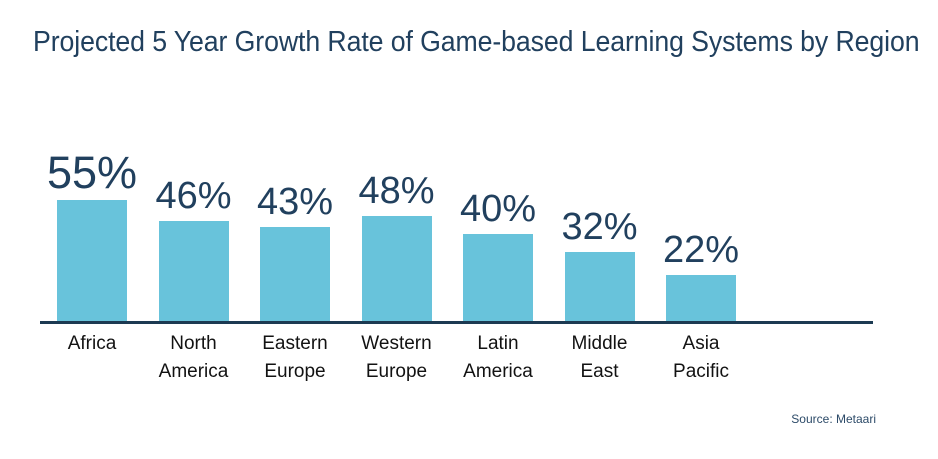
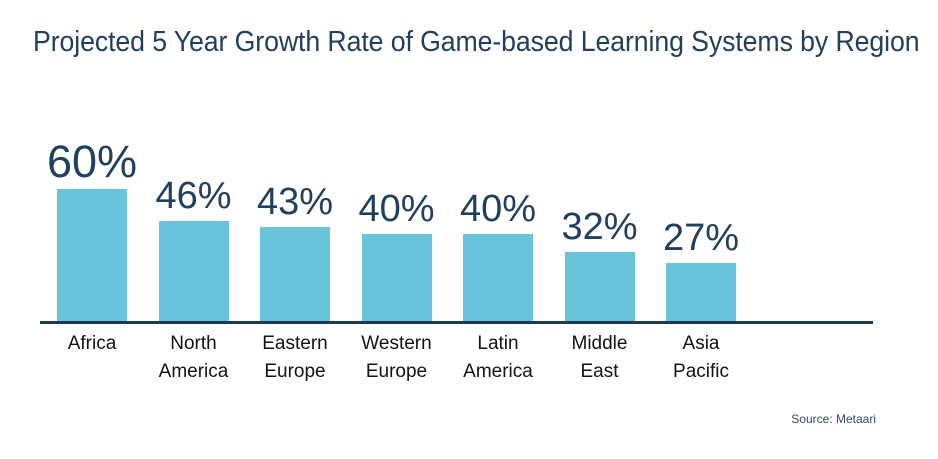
Africa: 55% -> 60%
Western Europe: 48% -> 40%
Asia Pacific: 22% -> 27%
